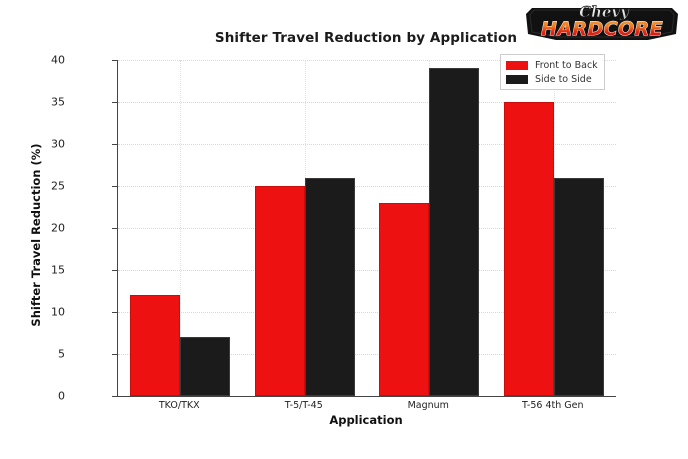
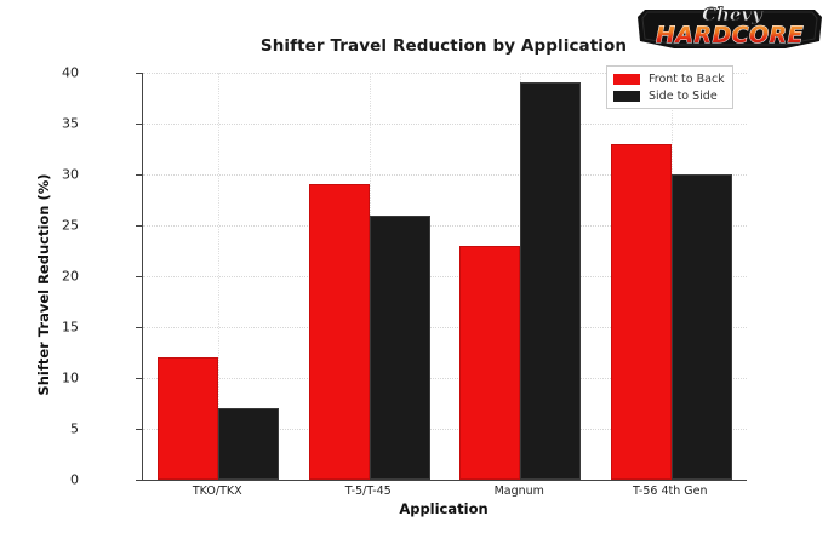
Front to Back/T-5/T-45: 25 -> 29
Front to Back/T-56 4th Gen: 35 -> 33
Side to Side/T-56 4th Gen: 26 -> 30
